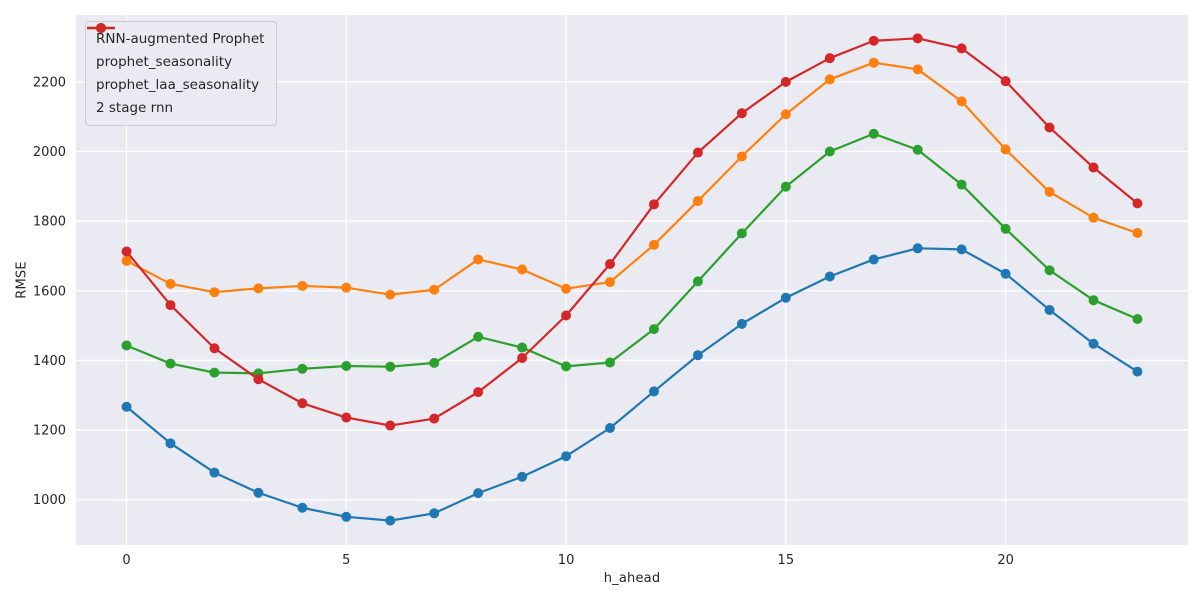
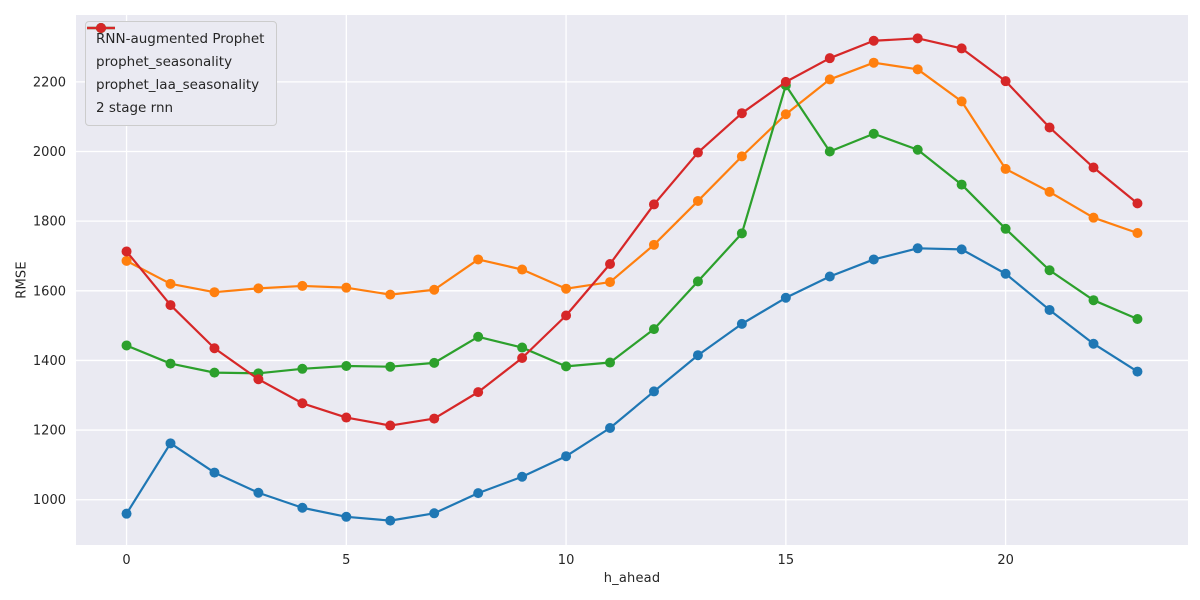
RNN-augmented Prophet/0: 1270 -> 960
prophet_laa_seasonality/15: 1900 -> 2190
prophet_seasonality/20: 2010 -> 1950
